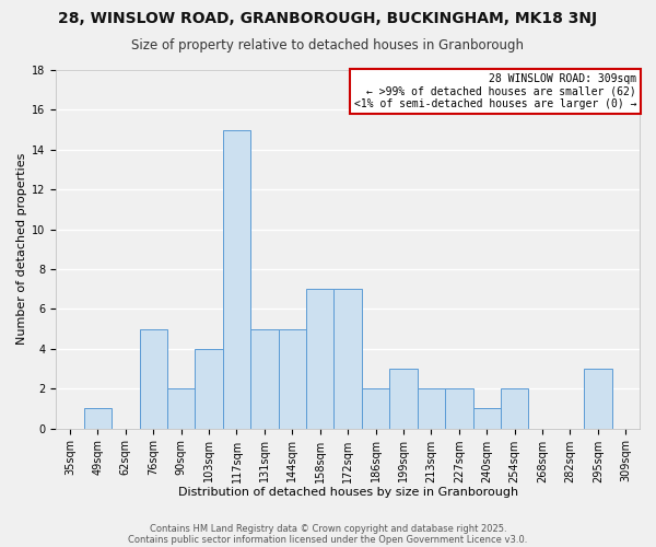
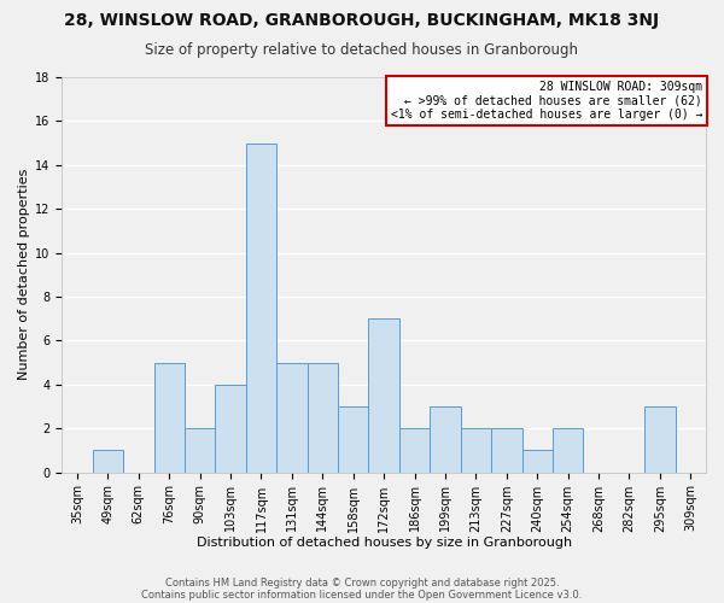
158sqm: 7 -> 3
